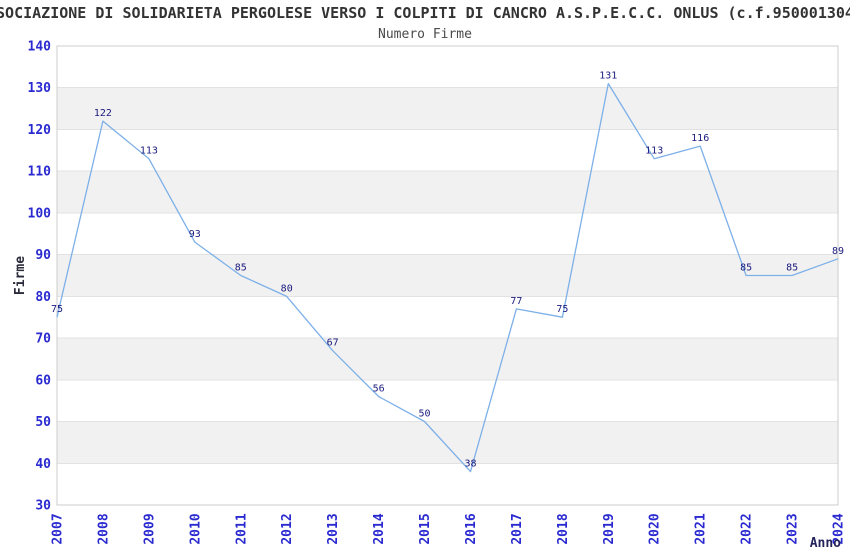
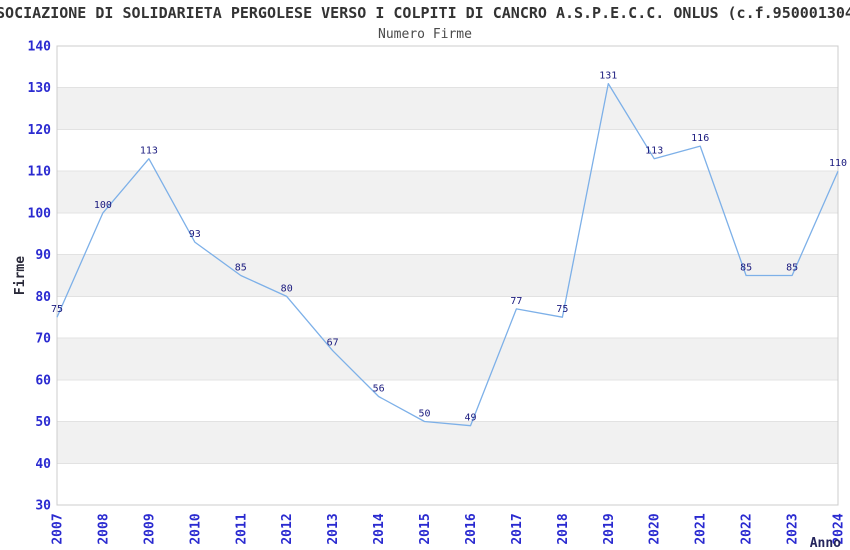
2008: 122 -> 100
2016: 38 -> 49
2024: 89 -> 110
